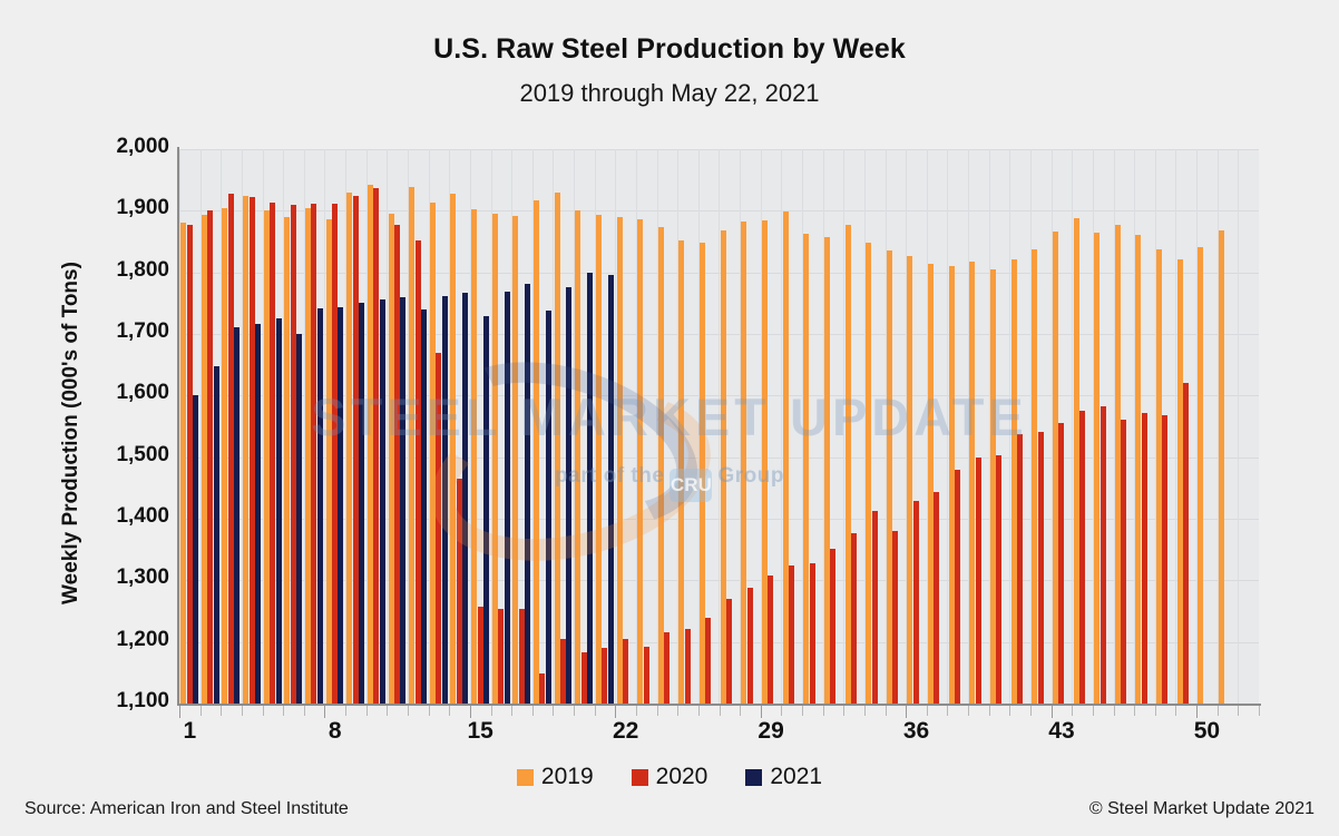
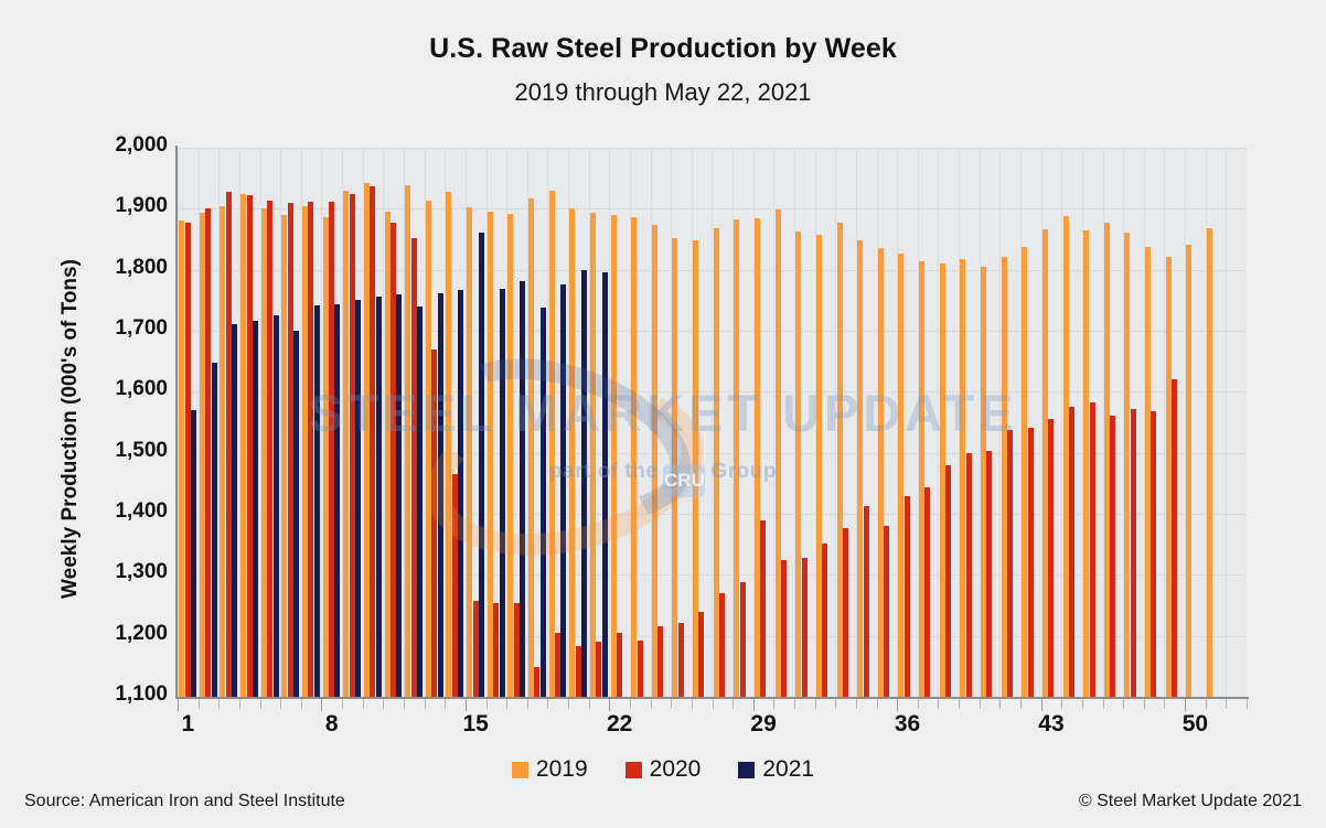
2021/1: 1600 -> 1570
2021/15: 1730 -> 1860
2020/29: 1310 -> 1390
